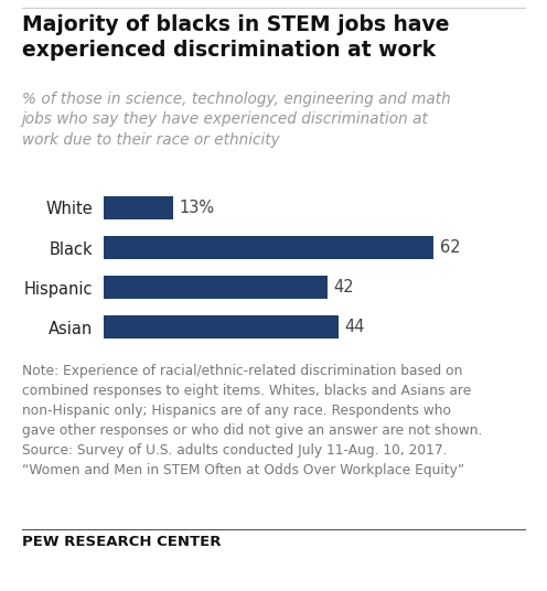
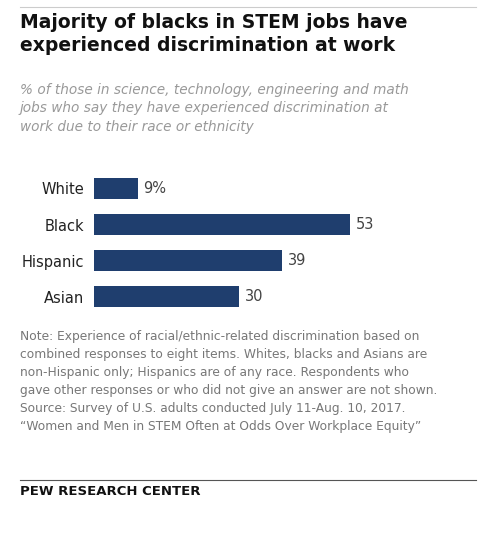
White: 13% -> 9%
Black: 62 -> 53
Hispanic: 42 -> 39
Asian: 44 -> 30
